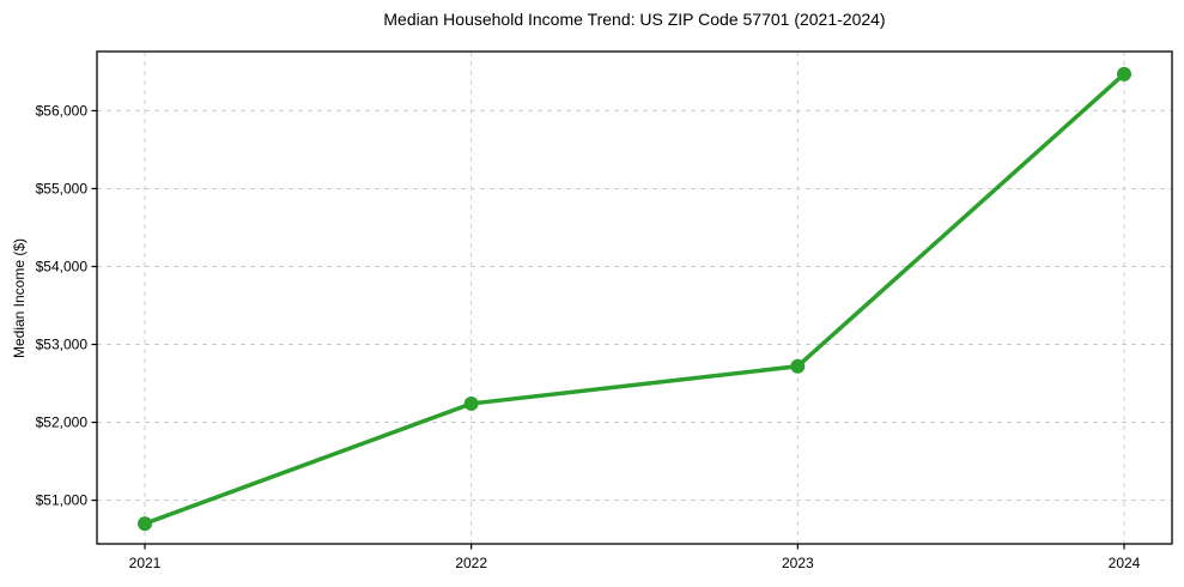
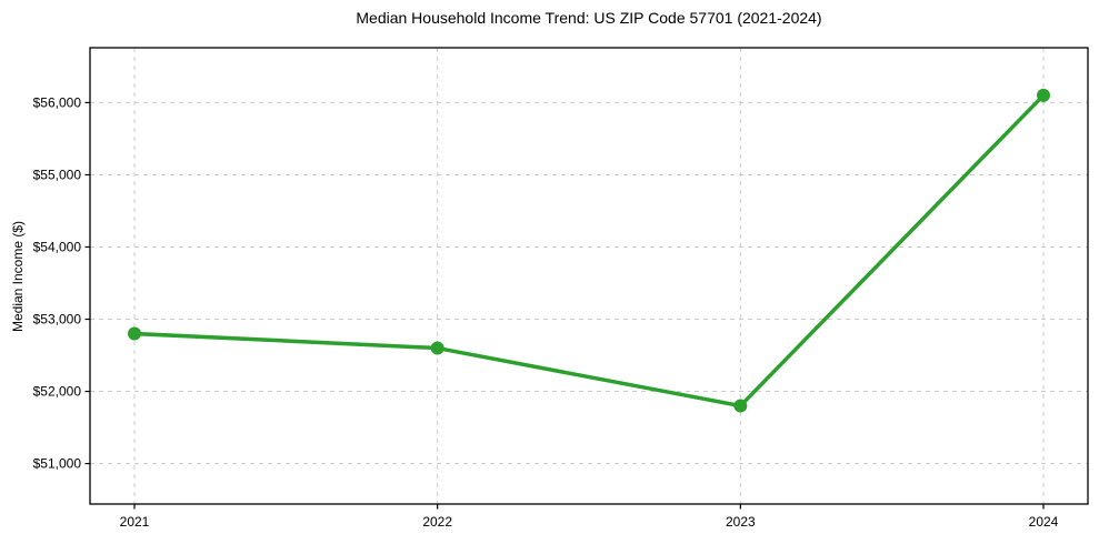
2021: $50700 -> $52800
2022: $52200 -> $52600
2023: $52700 -> $51800
2024: $56500 -> $56100
